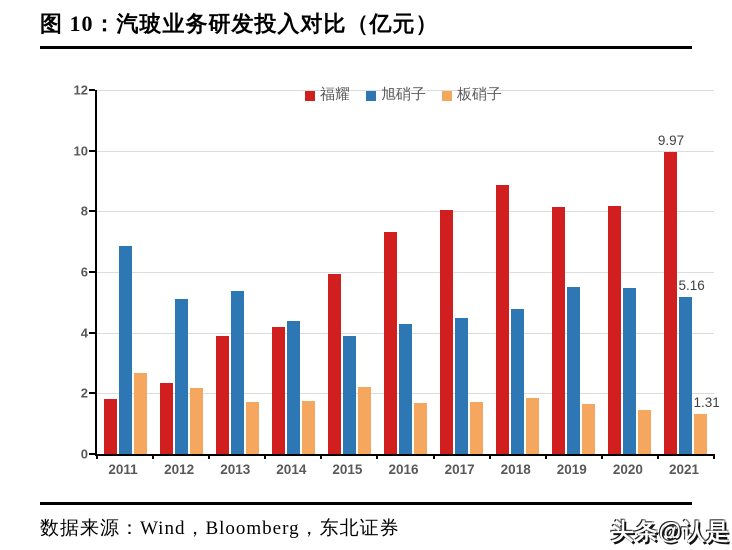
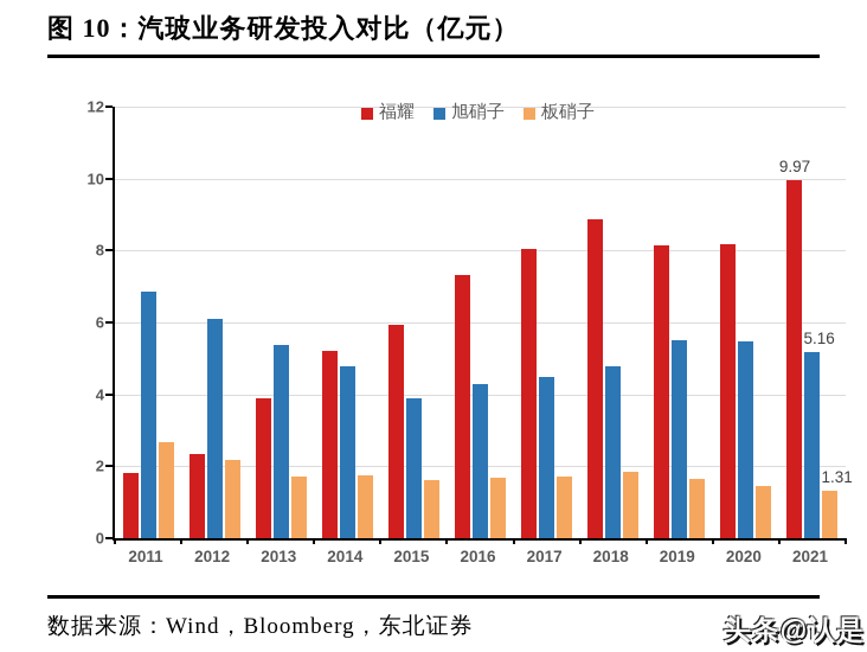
旭硝子/2012: 5.1 -> 6.1
福耀/2014: 4.2 -> 5.2
旭硝子/2014: 4.4 -> 4.8
板硝子/2015: 2.2 -> 1.6
